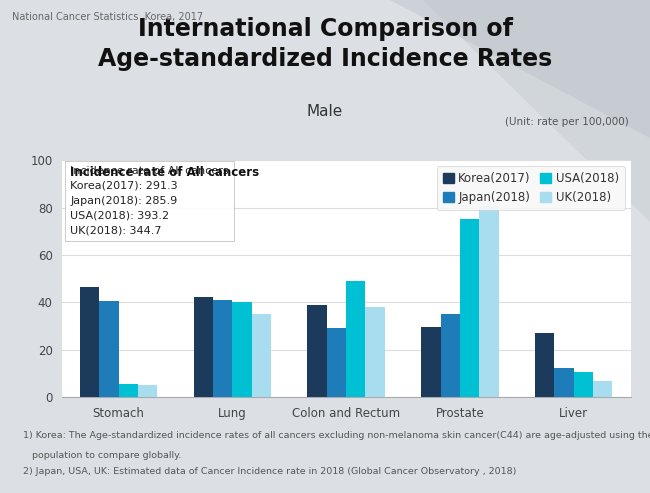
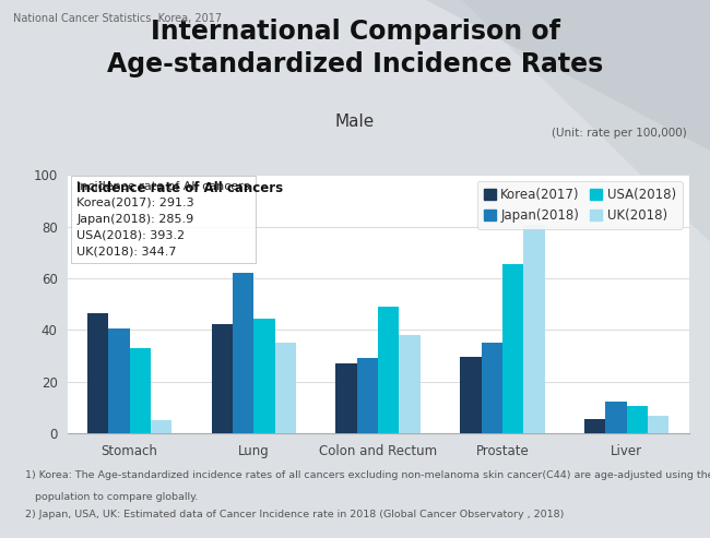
USA(2018)/Stomach: 5.5 -> 33.0
Japan(2018)/Lung: 41.0 -> 62.0
USA(2018)/Lung: 40.0 -> 44.5
Korea(2017)/Colon and Rectum: 39.0 -> 27.0
USA(2018)/Prostate: 75.0 -> 65.5
Korea(2017)/Liver: 27.0 -> 5.5
